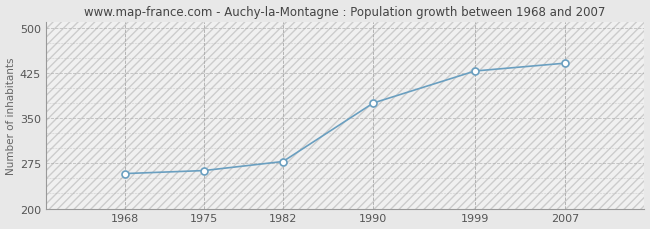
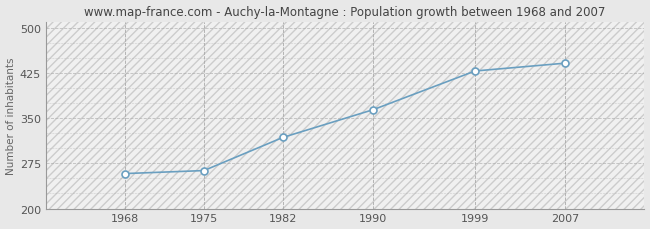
1982: 278 -> 318
1990: 375 -> 364
